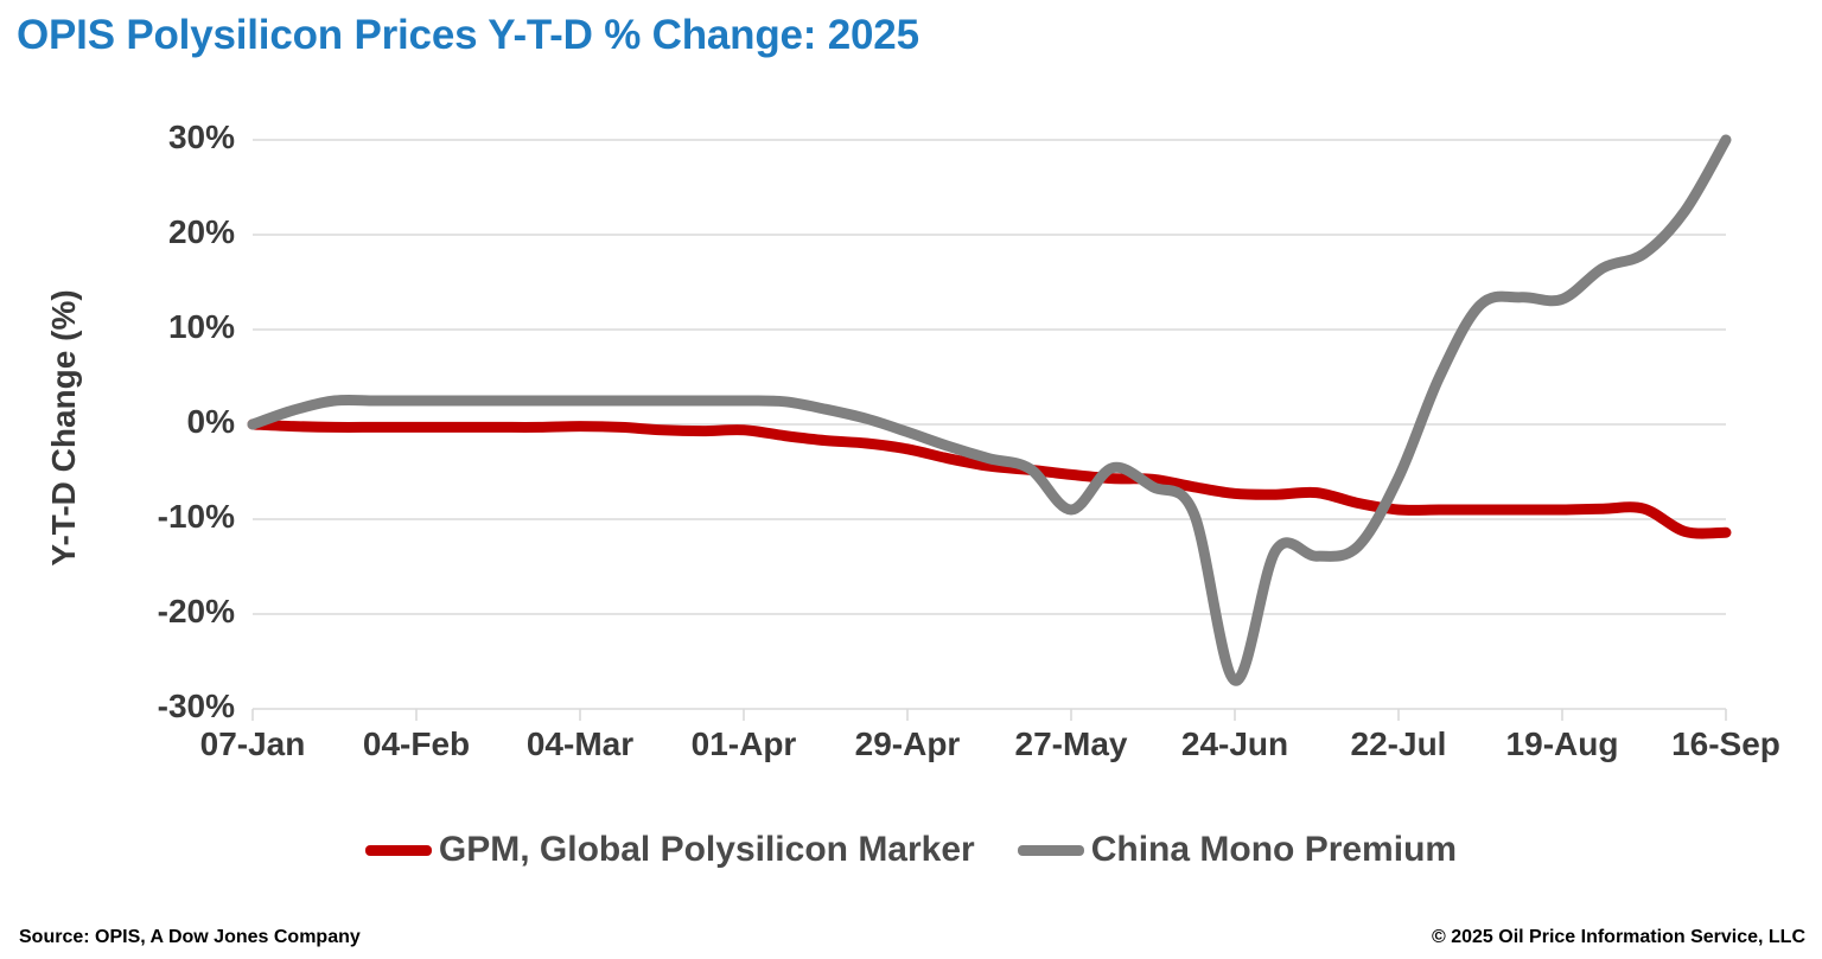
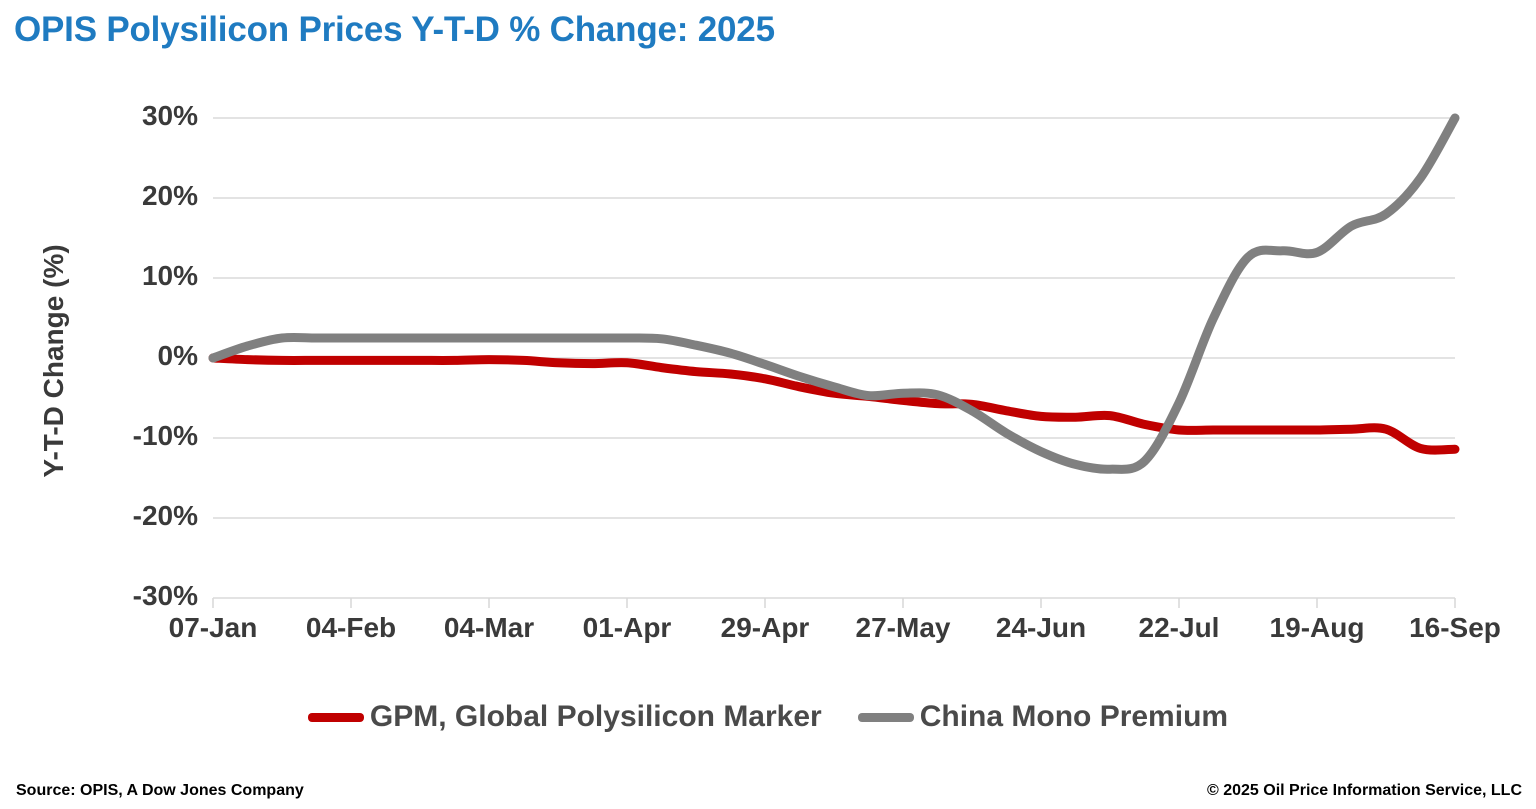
China Mono Premium/27-May: -9% -> -4%
China Mono Premium/24-Jun: -27% -> -12%
